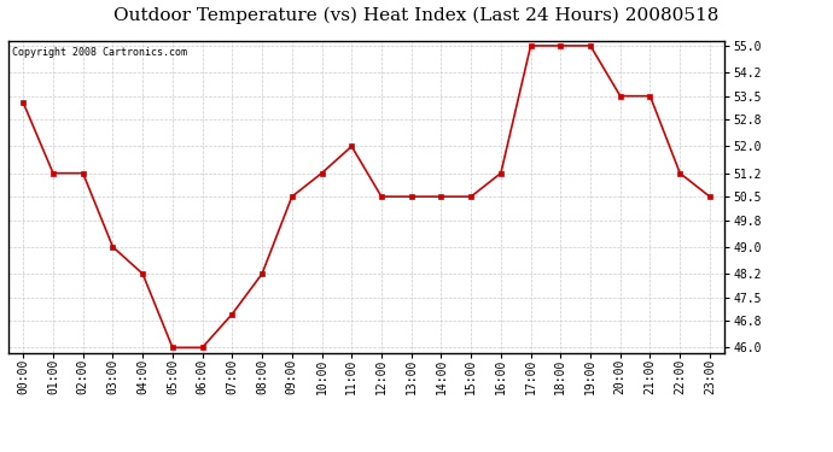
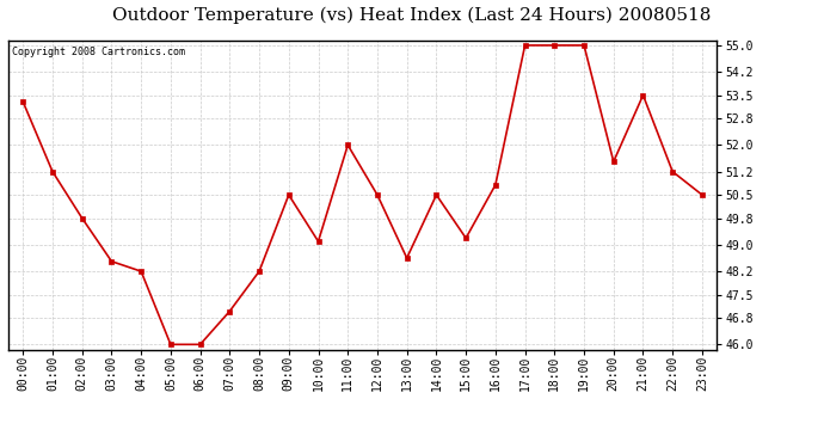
02:00: 51.2 -> 49.8
03:00: 49.0 -> 48.5
10:00: 51.2 -> 49.1
13:00: 50.5 -> 48.6
15:00: 50.5 -> 49.2
16:00: 51.2 -> 50.8
20:00: 53.5 -> 51.5
